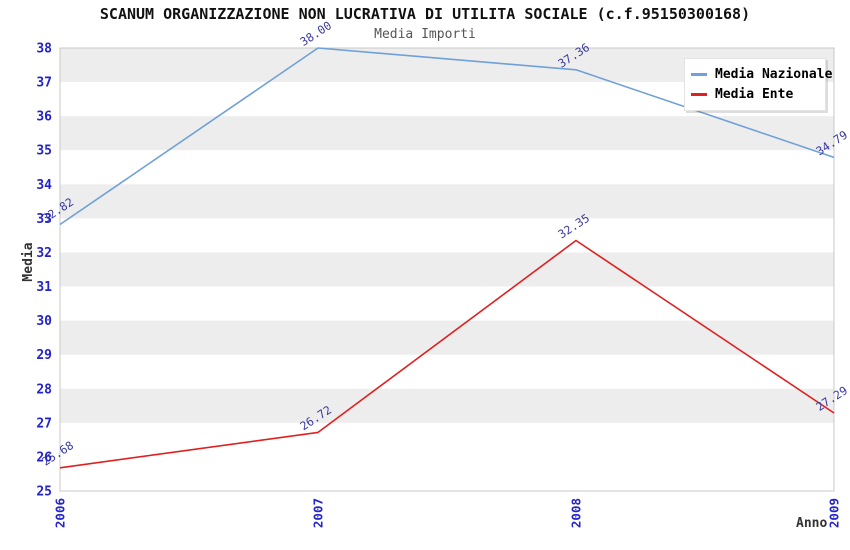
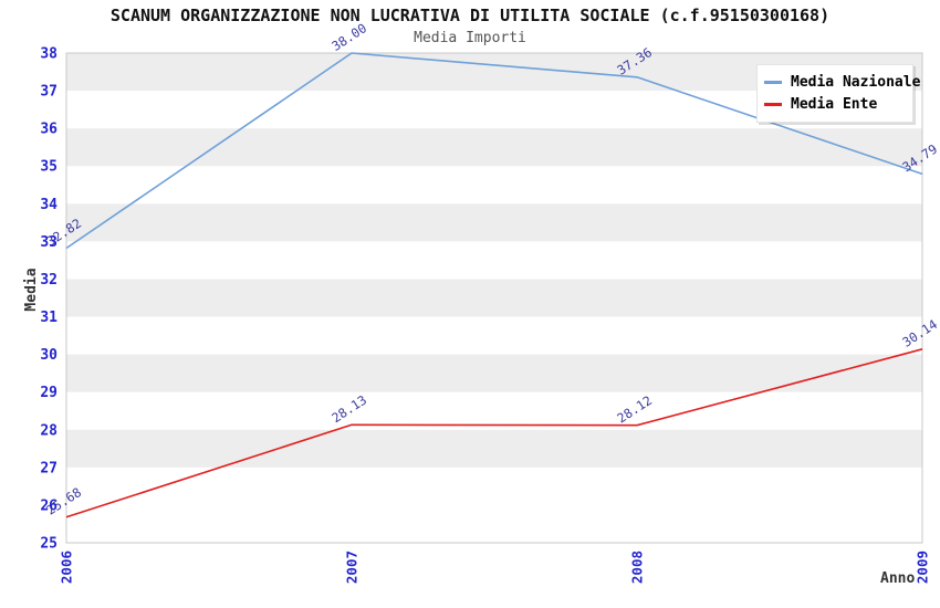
Media Ente/2007: 26.72 -> 28.13
Media Ente/2008: 32.35 -> 28.12
Media Ente/2009: 27.29 -> 30.14
